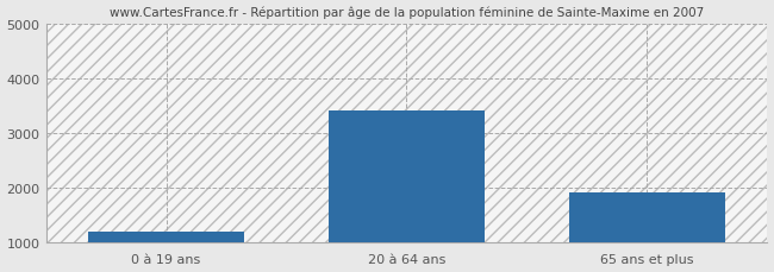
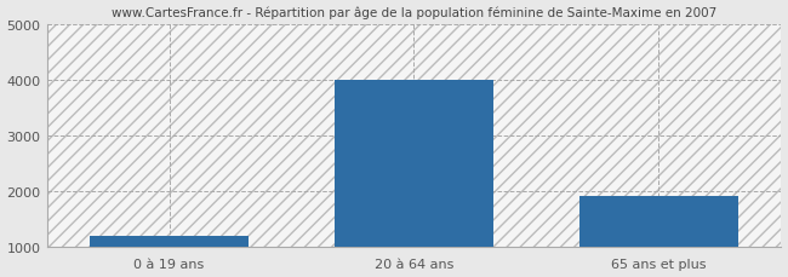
20 à 64 ans: 3400 -> 4000
